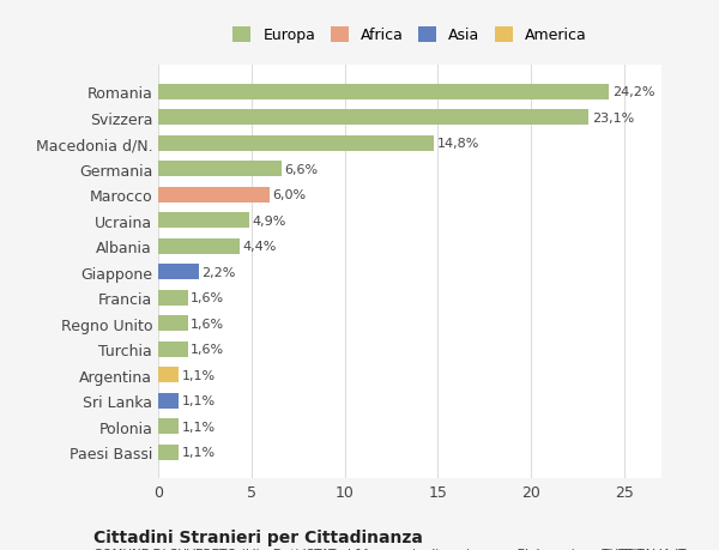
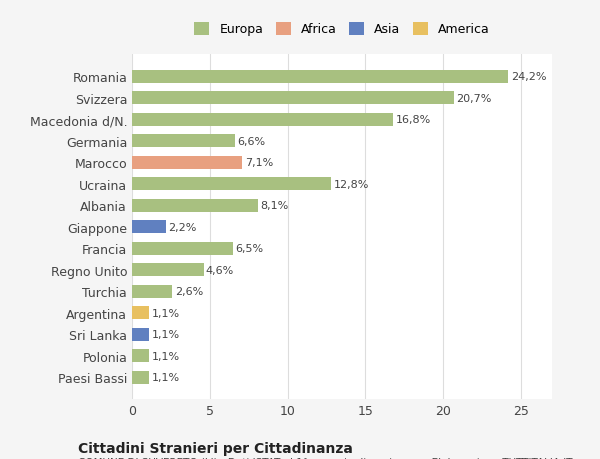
Svizzera: 23,1% -> 20,7%
Macedonia d/N.: 14,8% -> 16,8%
Marocco: 6,0% -> 7,1%
Ucraina: 4,9% -> 12,8%
Albania: 4,4% -> 8,1%
Francia: 1,6% -> 6,5%
Regno Unito: 1,6% -> 4,6%
Turchia: 1,6% -> 2,6%
